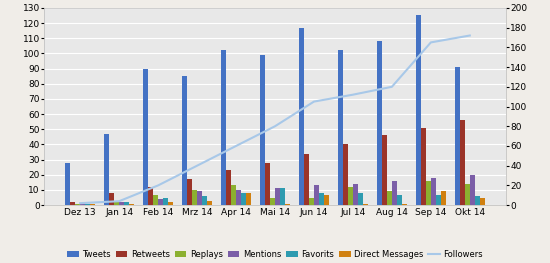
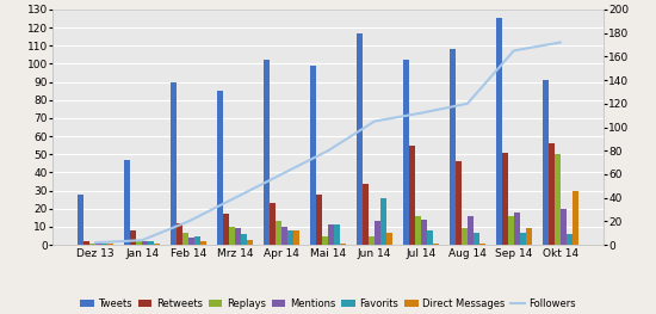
Favorits/Jun 14: 8 -> 26
Retweets/Jul 14: 40 -> 55
Replays/Jul 14: 12 -> 16
Replays/Okt 14: 14 -> 50
Direct Messages/Okt 14: 5 -> 30
